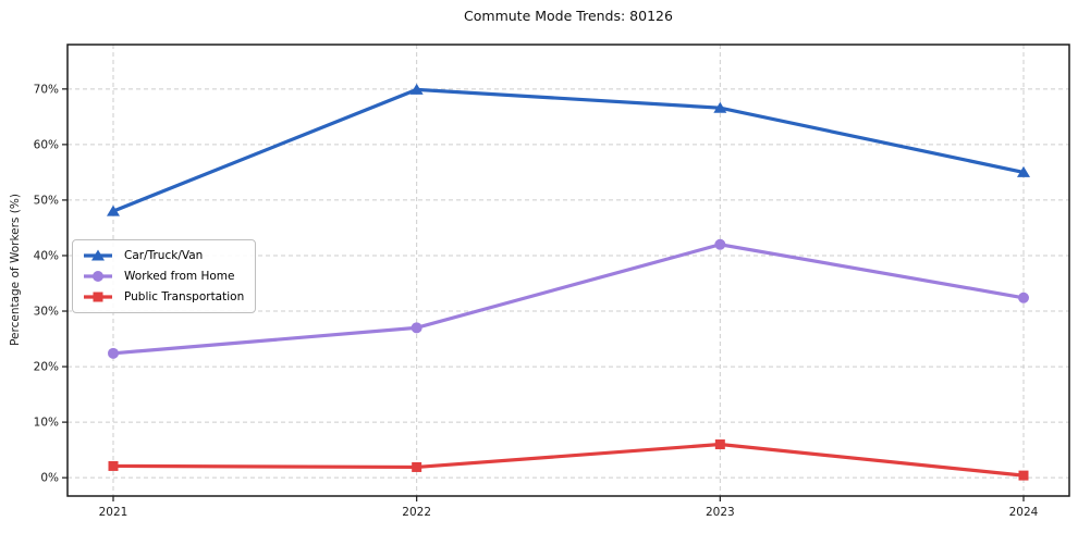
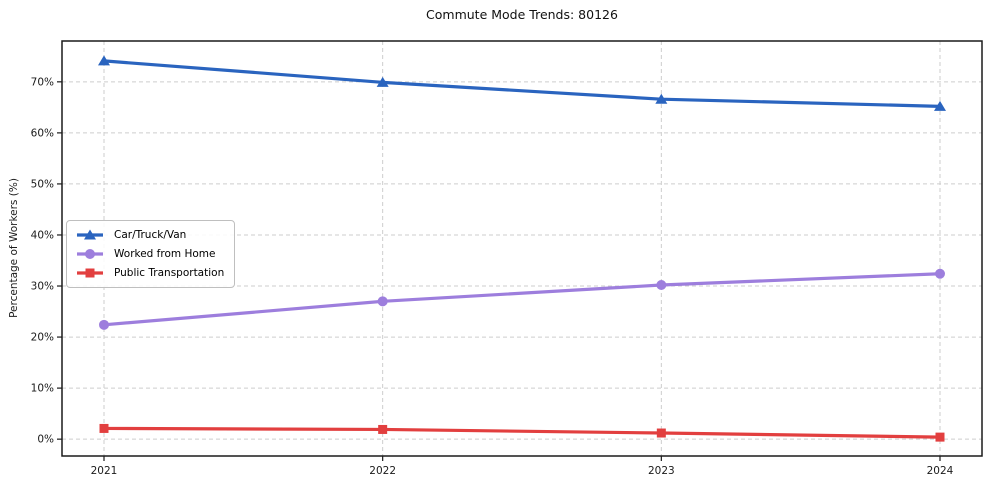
Car/Truck/Van/2021: 48% -> 74%
Worked from Home/2023: 42% -> 30%
Public Transportation/2023: 6% -> 1%
Car/Truck/Van/2024: 55% -> 65%
